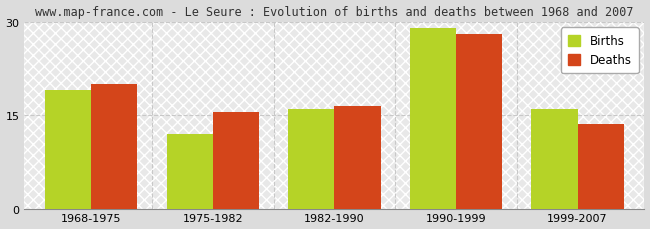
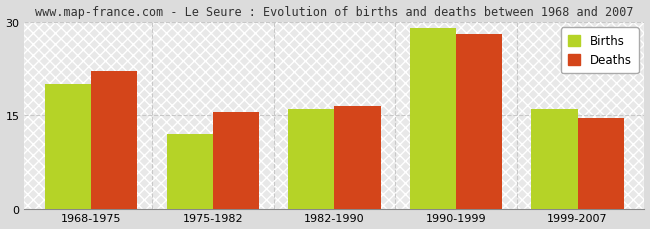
Births/1968-1975: 19 -> 20
Deaths/1968-1975: 20.0 -> 22.0
Deaths/1999-2007: 13.5 -> 14.6
